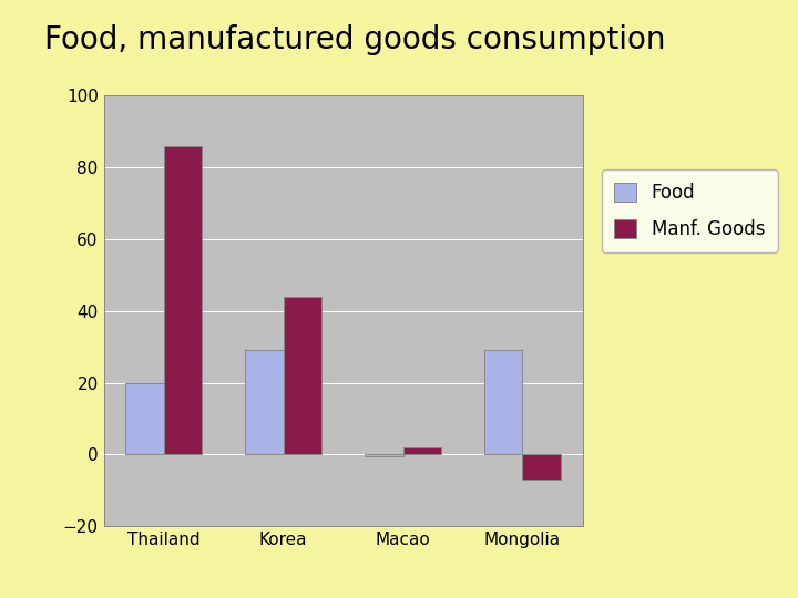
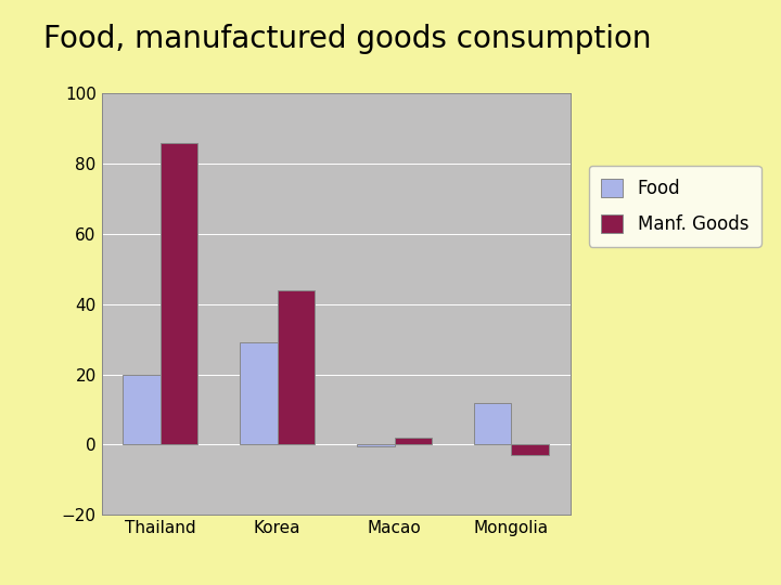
Food/Mongolia: 29.0 -> 12.0
Manf. Goods/Mongolia: -7 -> -3
